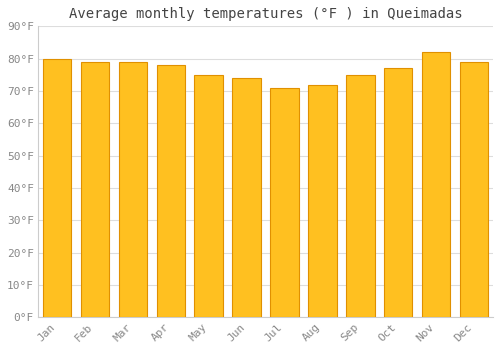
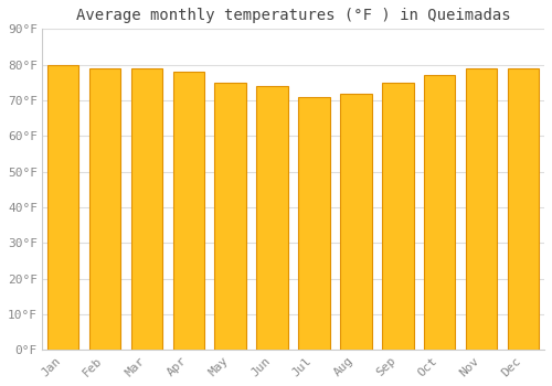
Nov: 82°F -> 79°F
